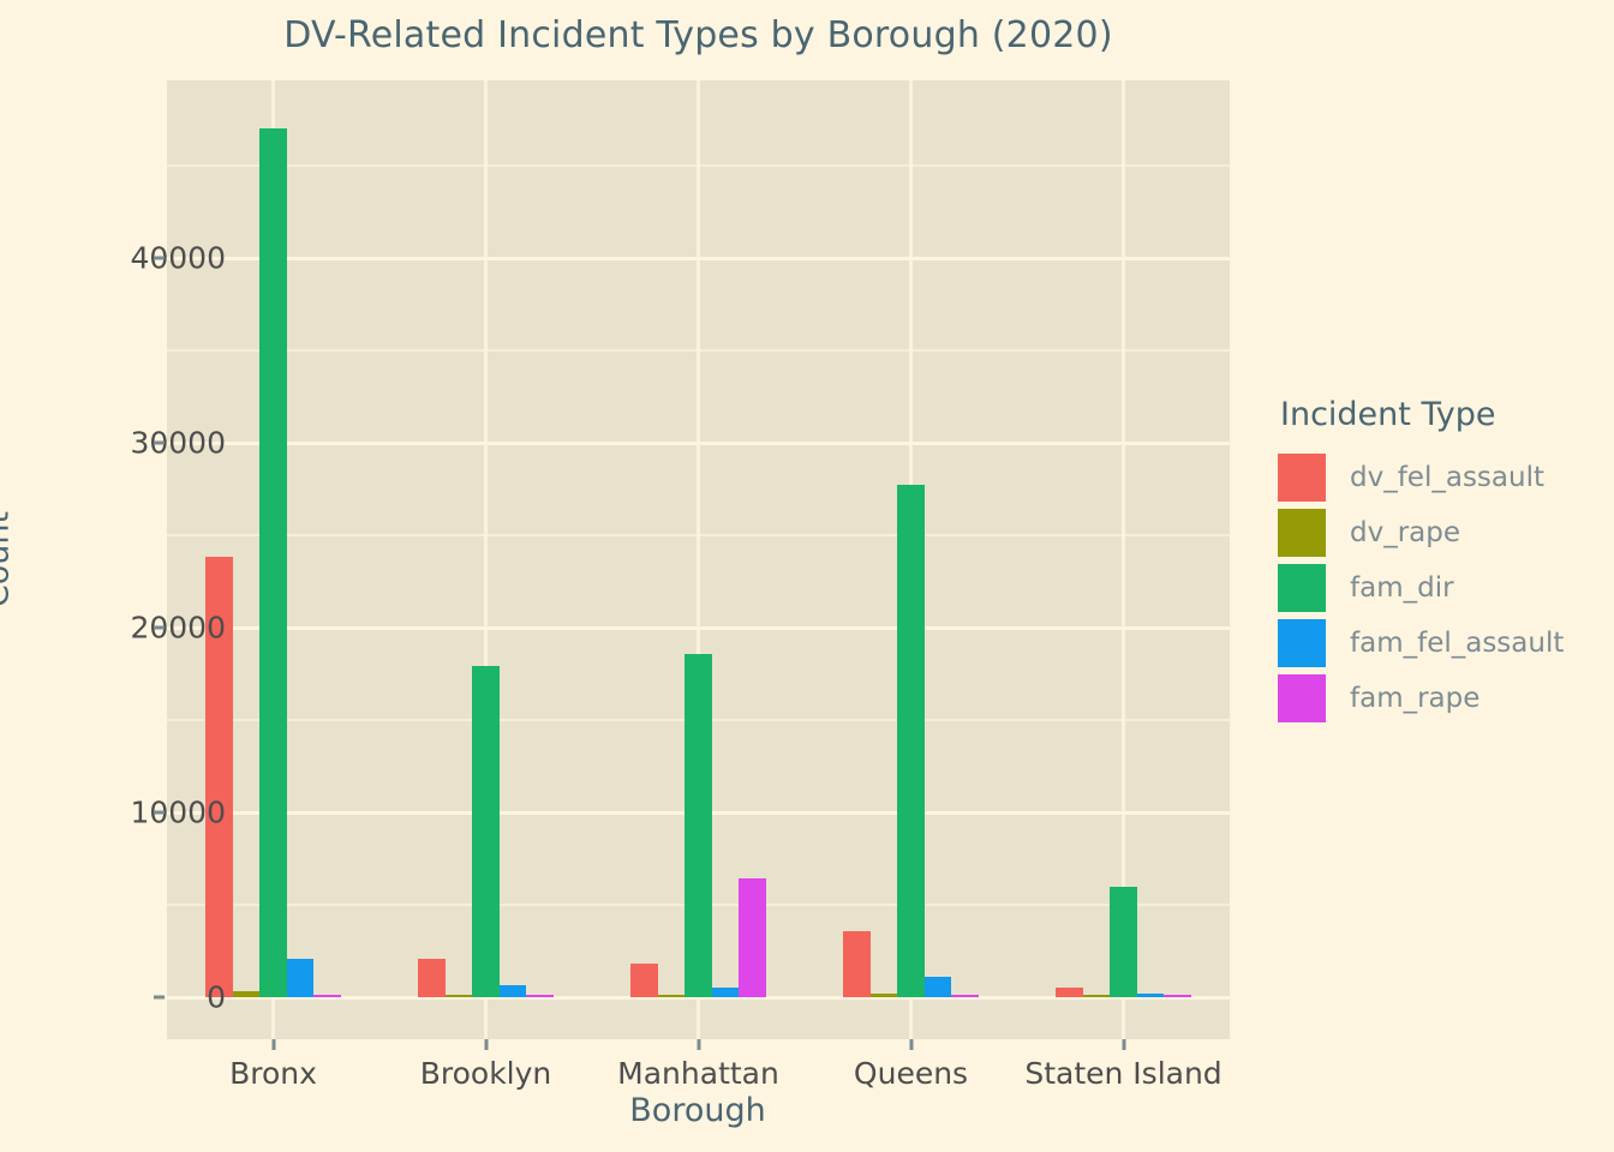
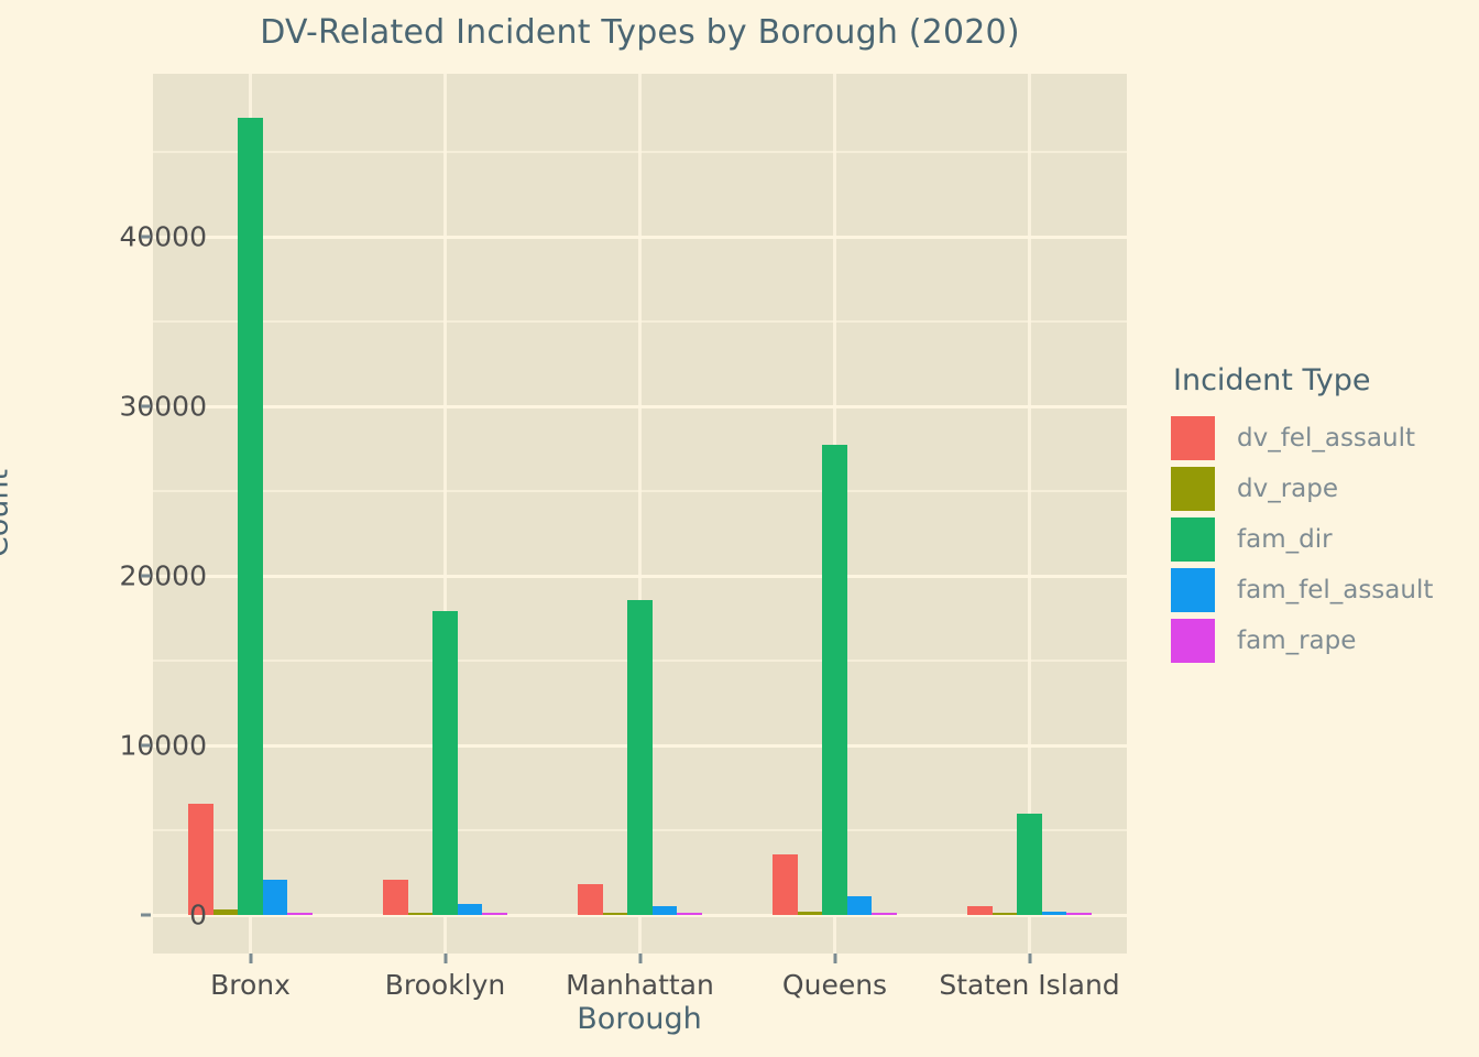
dv_fel_assault/Bronx: 23800 -> 6600
fam_rape/Manhattan: 6400 -> 100
